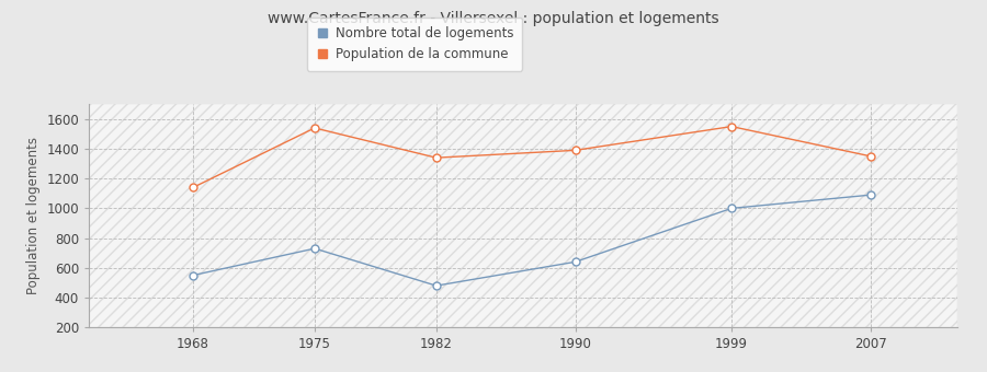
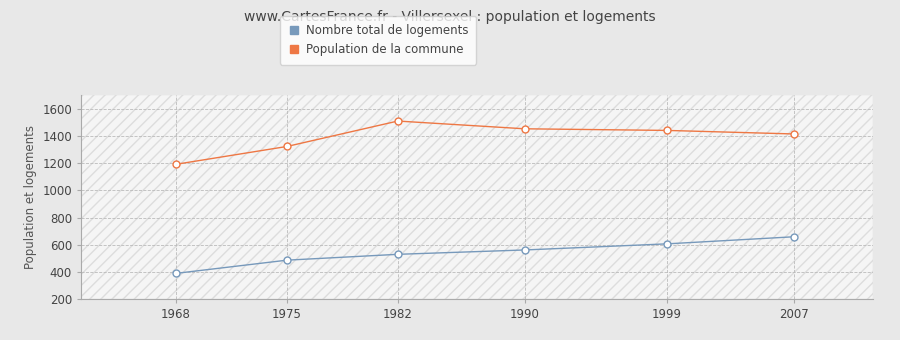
Nombre total de logements/1968: 550 -> 390
Population de la commune/1968: 1140 -> 1190
Nombre total de logements/1975: 730 -> 490
Population de la commune/1975: 1540 -> 1320
Nombre total de logements/1982: 480 -> 530
Population de la commune/1982: 1340 -> 1510
Nombre total de logements/1990: 640 -> 560
Population de la commune/1990: 1390 -> 1450
Nombre total de logements/1999: 1000 -> 610
Population de la commune/1999: 1550 -> 1440
Nombre total de logements/2007: 1090 -> 660
Population de la commune/2007: 1350 -> 1420
